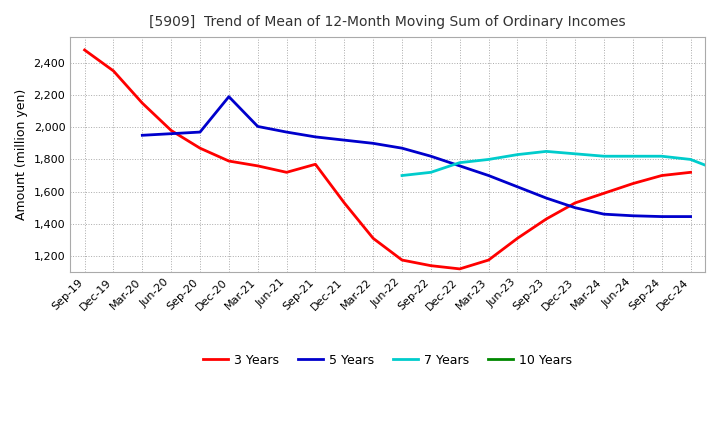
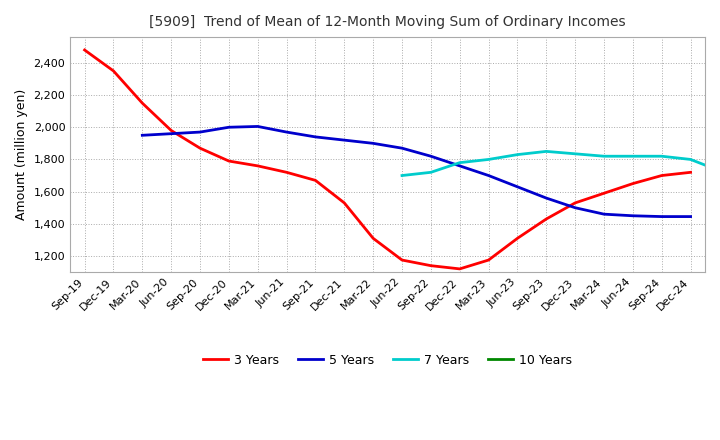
5 Years/Dec-20: 2,190 -> 2,000
3 Years/Sep-21: 1,770 -> 1,670
